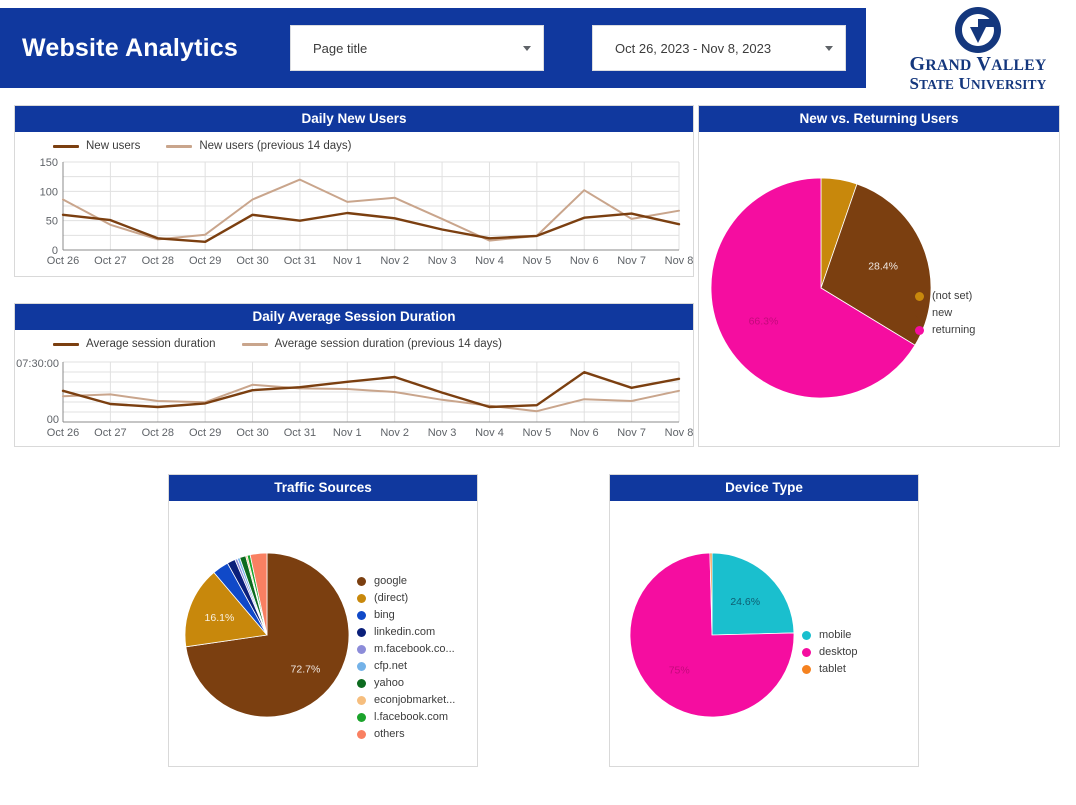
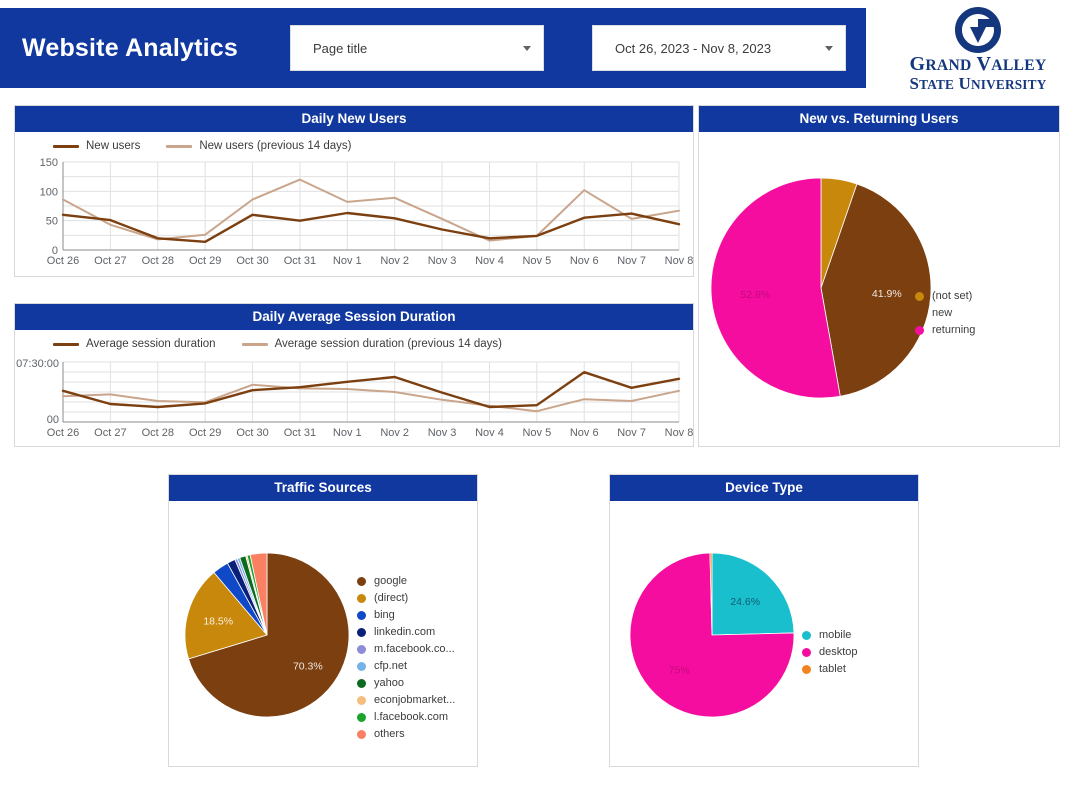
New vs. Returning Users/new: 28.4% -> 41.9%
New vs. Returning Users/returning: 66.3% -> 52.8%
Traffic Sources/google: 72.7% -> 70.3%
Traffic Sources/(direct): 16.1% -> 18.5%
